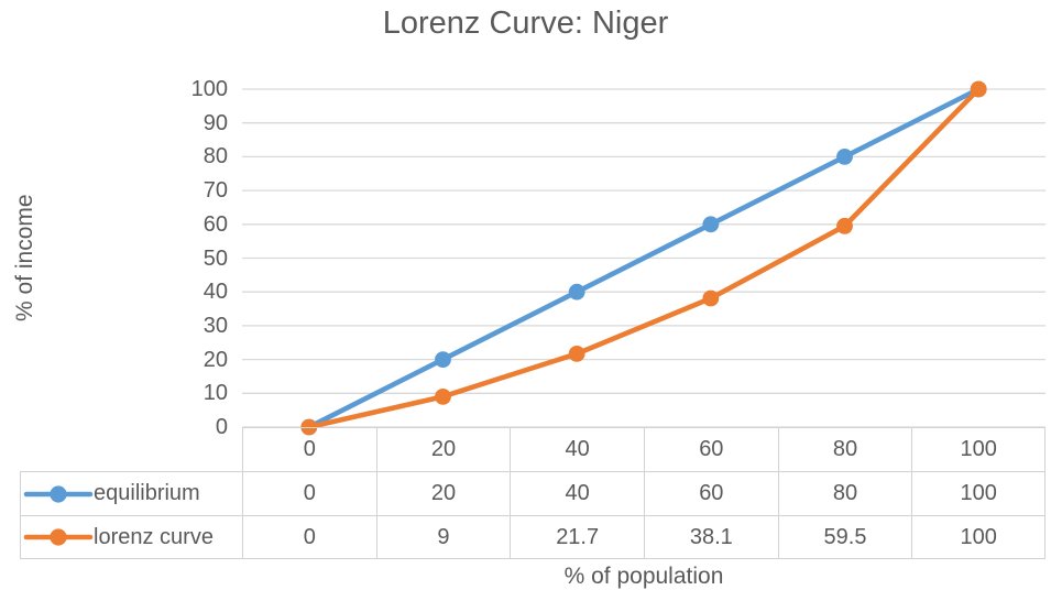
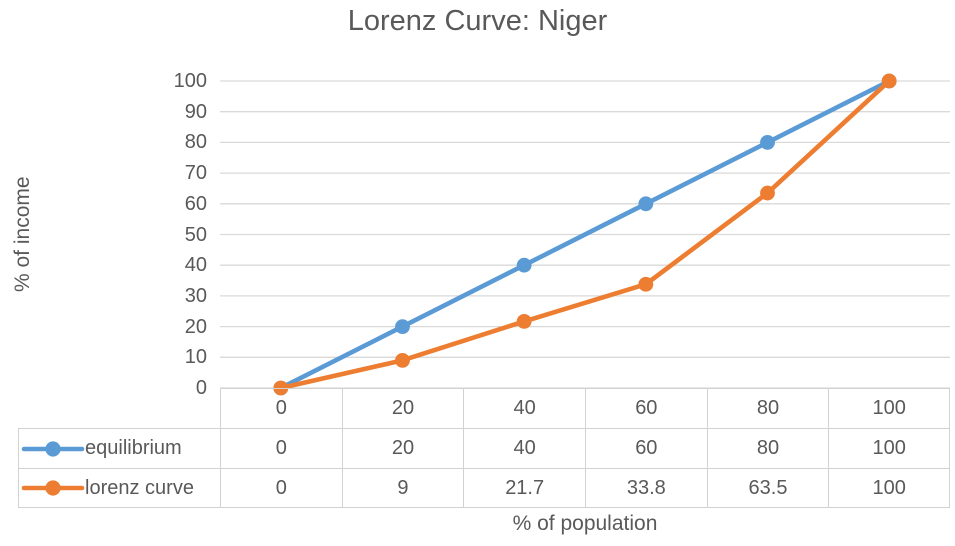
lorenz curve/60: 38.1 -> 33.8
lorenz curve/80: 59.5 -> 63.5
